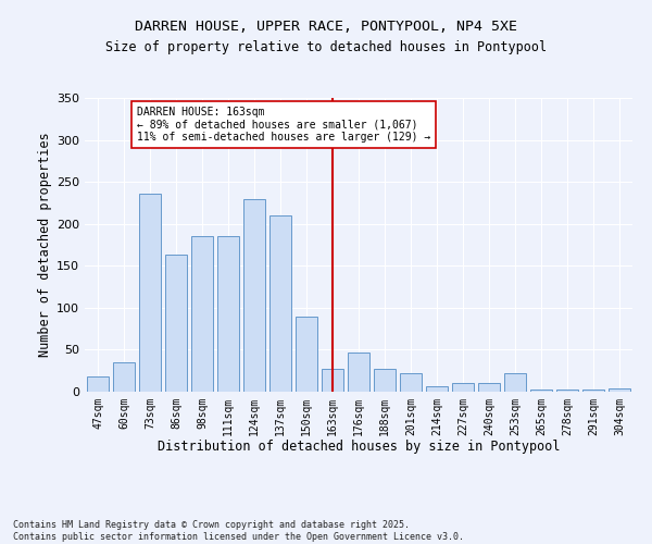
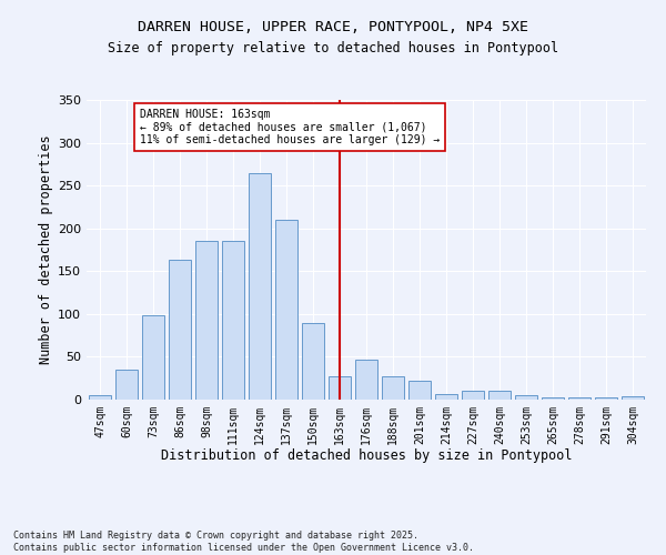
47sqm: 18 -> 5
73sqm: 236 -> 98
124sqm: 230 -> 265
253sqm: 22 -> 5
